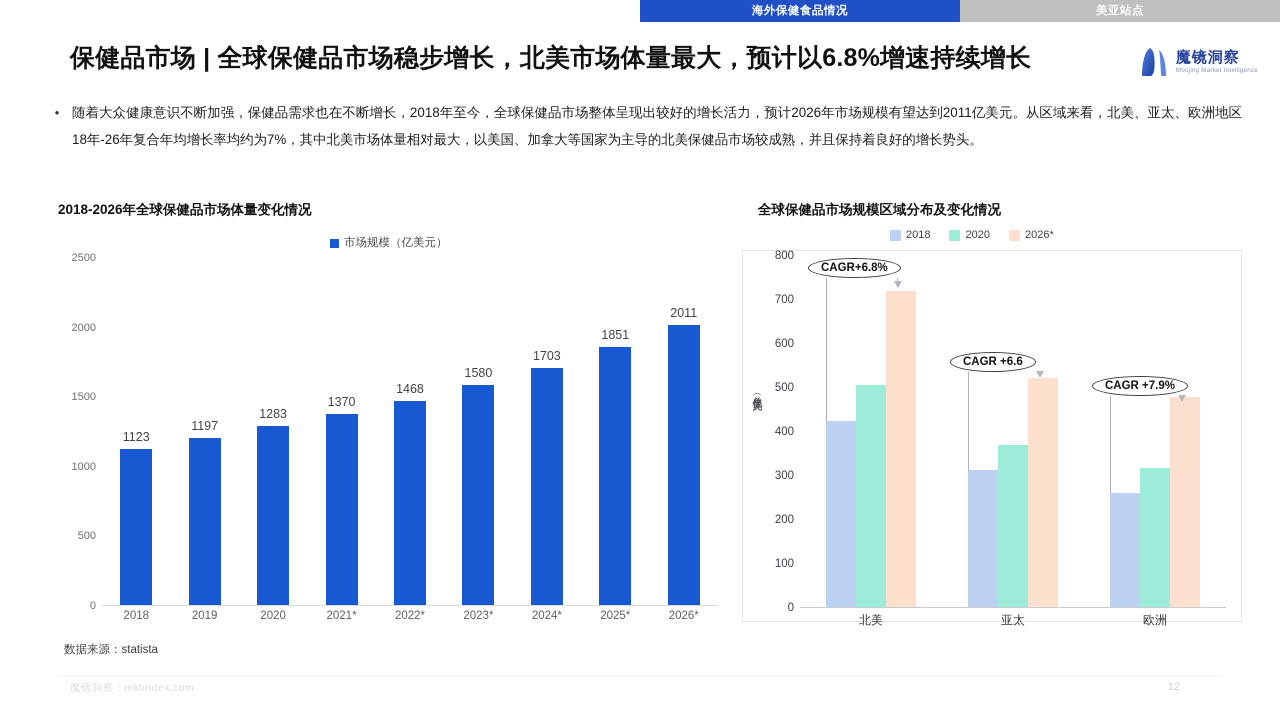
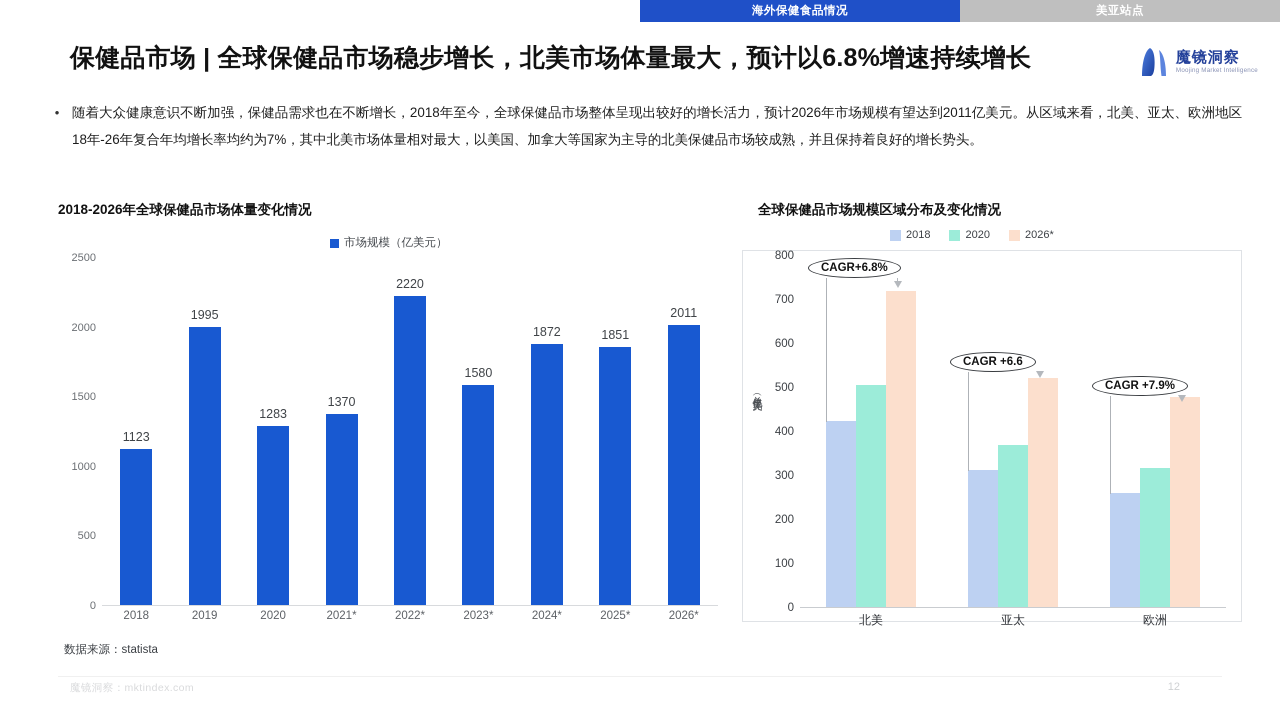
2018-2026年全球保健品市场体量变化情况/2019: 1197 -> 1995
2018-2026年全球保健品市场体量变化情况/2022*: 1468 -> 2220
2018-2026年全球保健品市场体量变化情况/2024*: 1703 -> 1872
